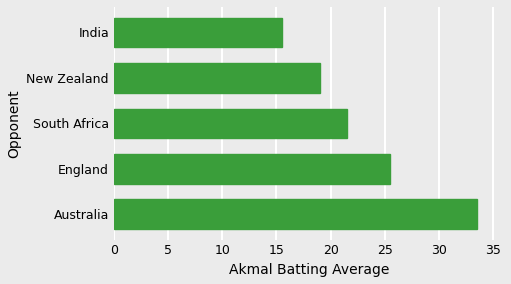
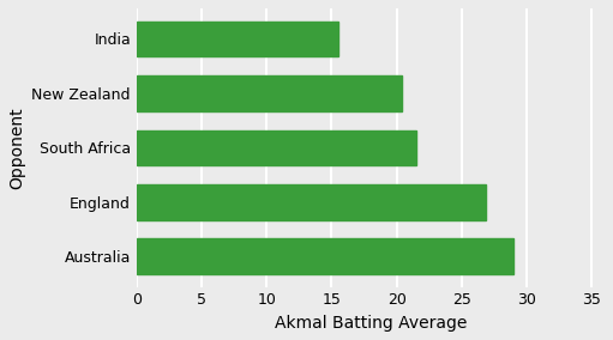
New Zealand: 19.0 -> 20.4
England: 25.5 -> 26.9
Australia: 33.5 -> 29.0
